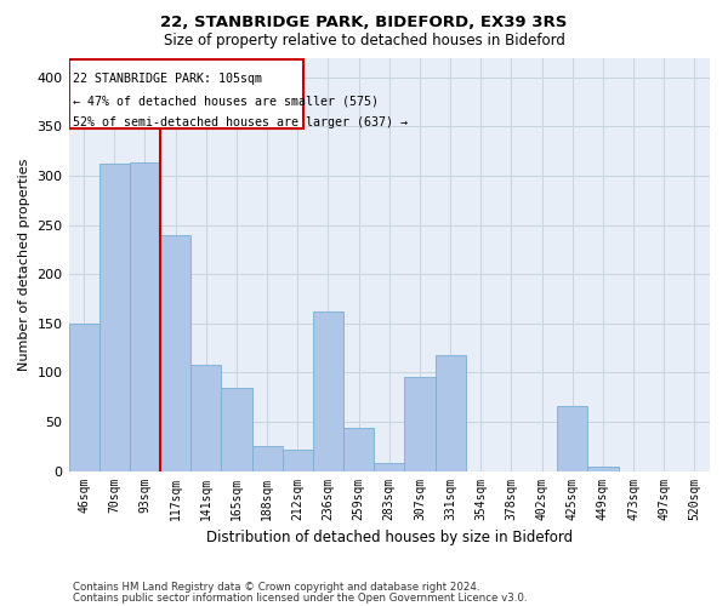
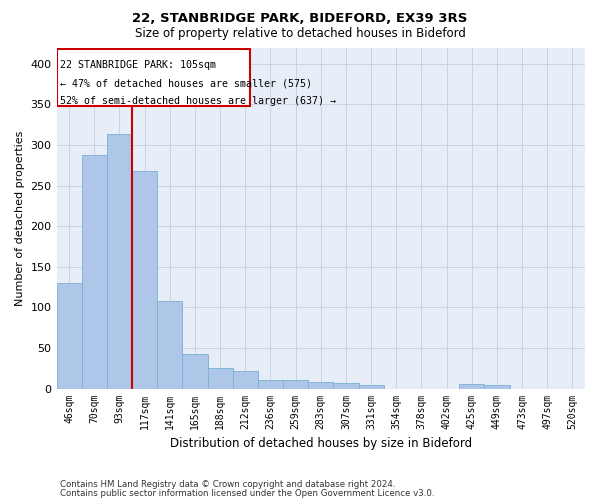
46sqm: 150 -> 130
70sqm: 312 -> 288
117sqm: 240 -> 268
165sqm: 84 -> 42
236sqm: 162 -> 10
259sqm: 44 -> 10
307sqm: 96 -> 7
331sqm: 118 -> 4
425sqm: 66 -> 5
